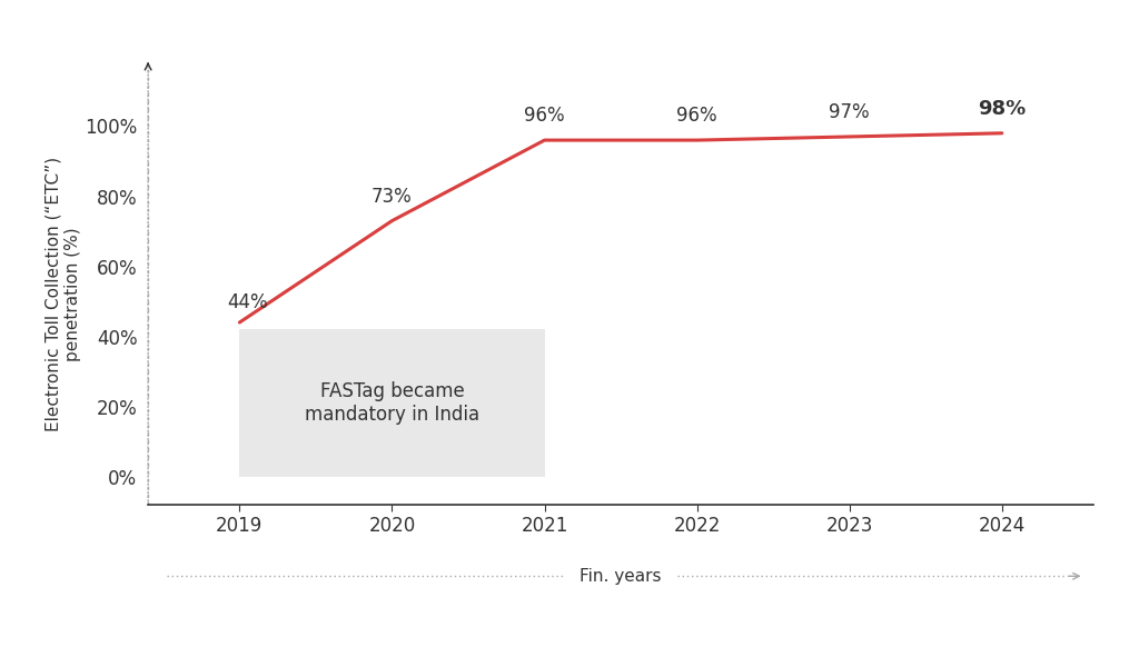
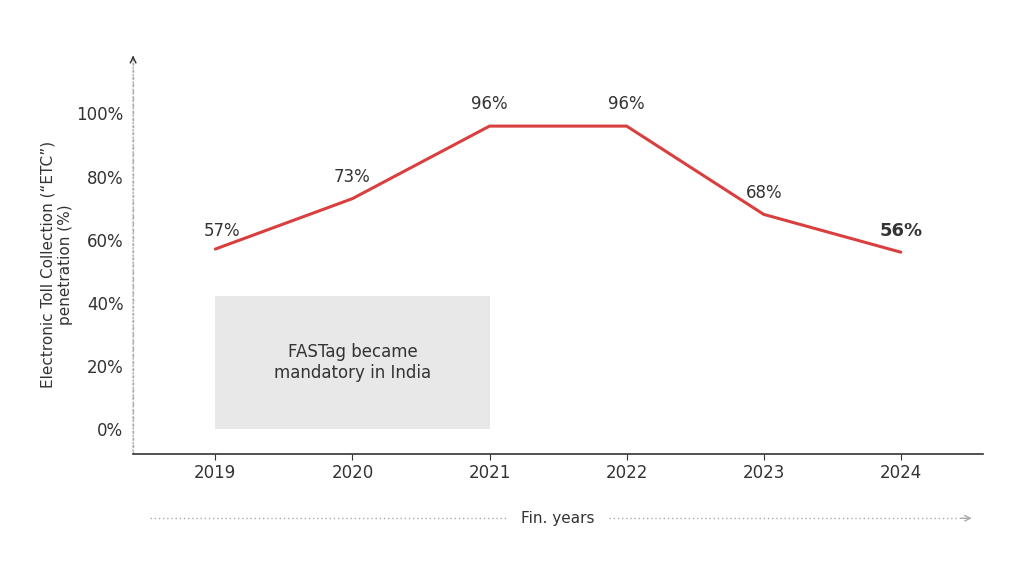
2019: 44% -> 57%
2023: 97% -> 68%
2024: 98% -> 56%
